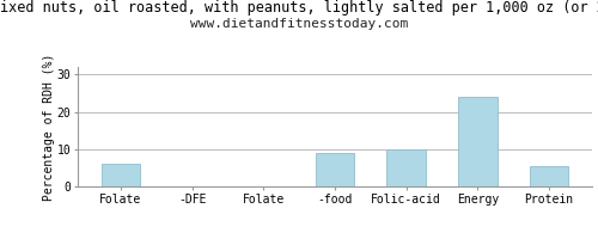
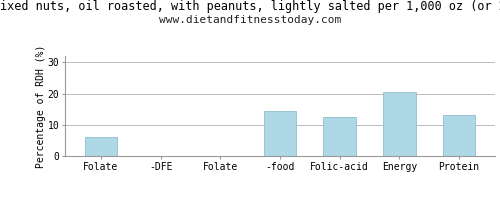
-food: 9.0 -> 14.5
Folic-acid: 10.0 -> 12.5
Energy: 24.0 -> 20.5
Protein: 5.5 -> 13.0
